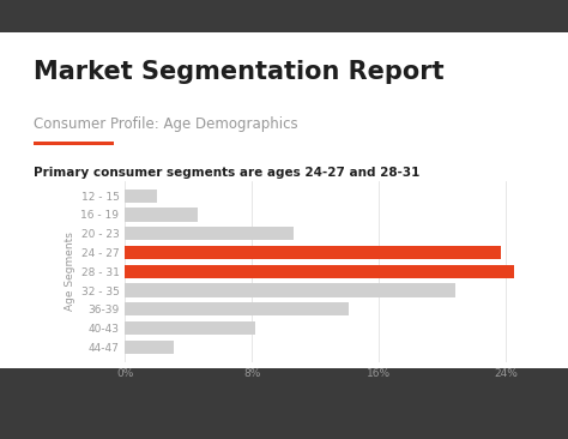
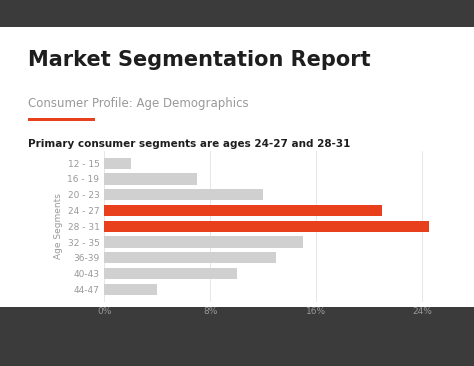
16 - 19: 4.6% -> 7.0%
20 - 23: 10.6% -> 12.0%
24 - 27: 23.7% -> 21.0%
32 - 35: 20.8% -> 15.0%
36-39: 14.1% -> 13.0%
40-43: 8.2% -> 10.0%
44-47: 3.1% -> 4.0%
